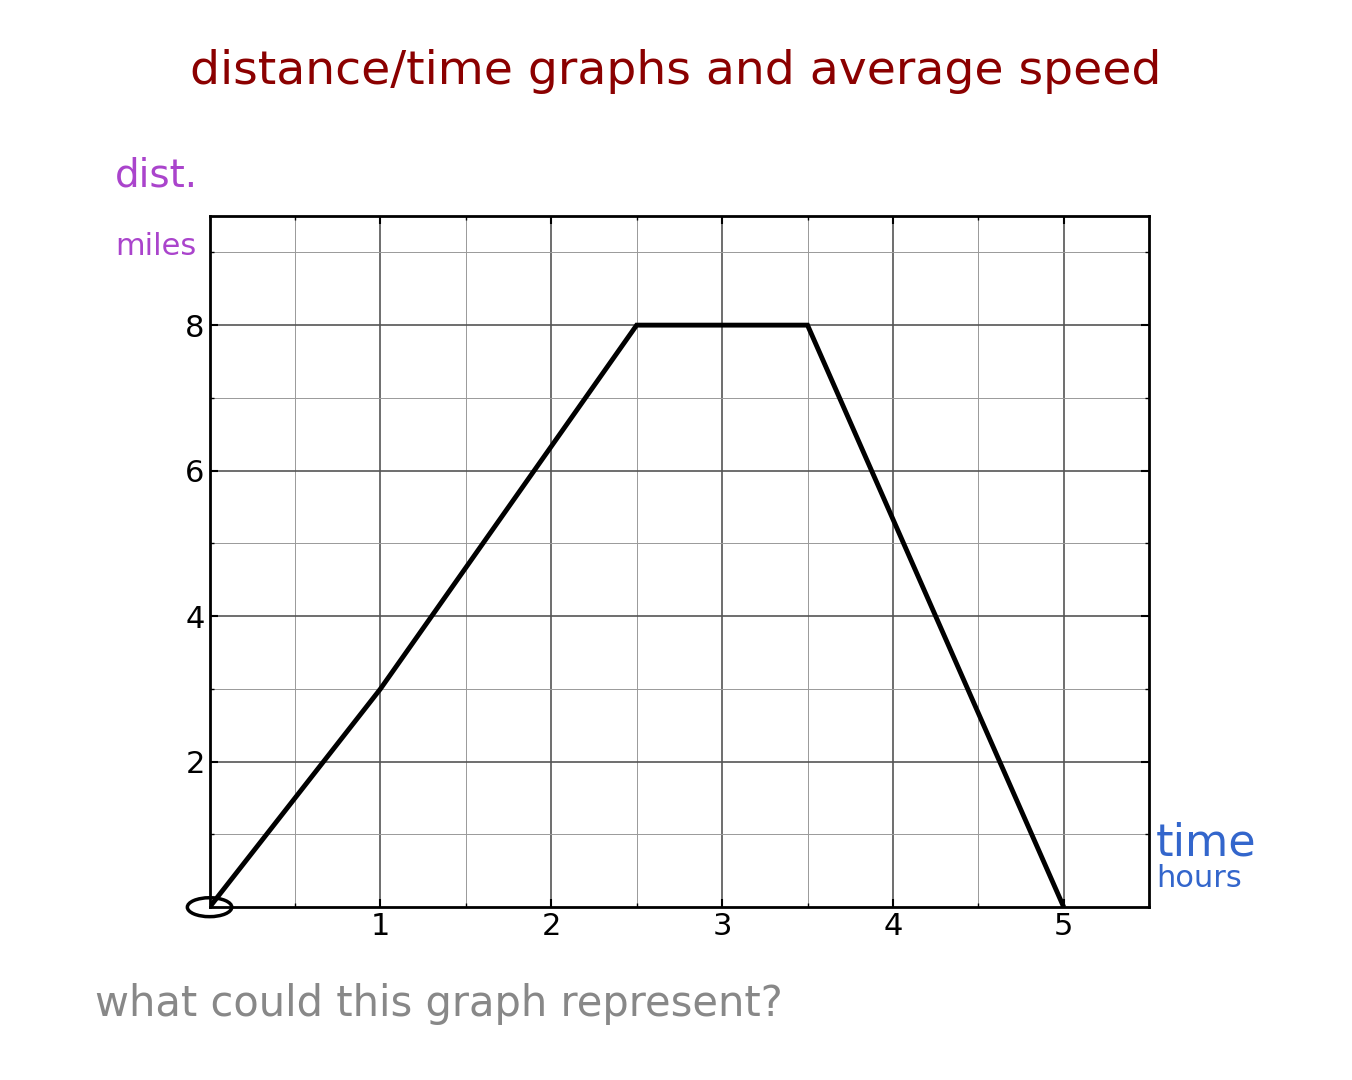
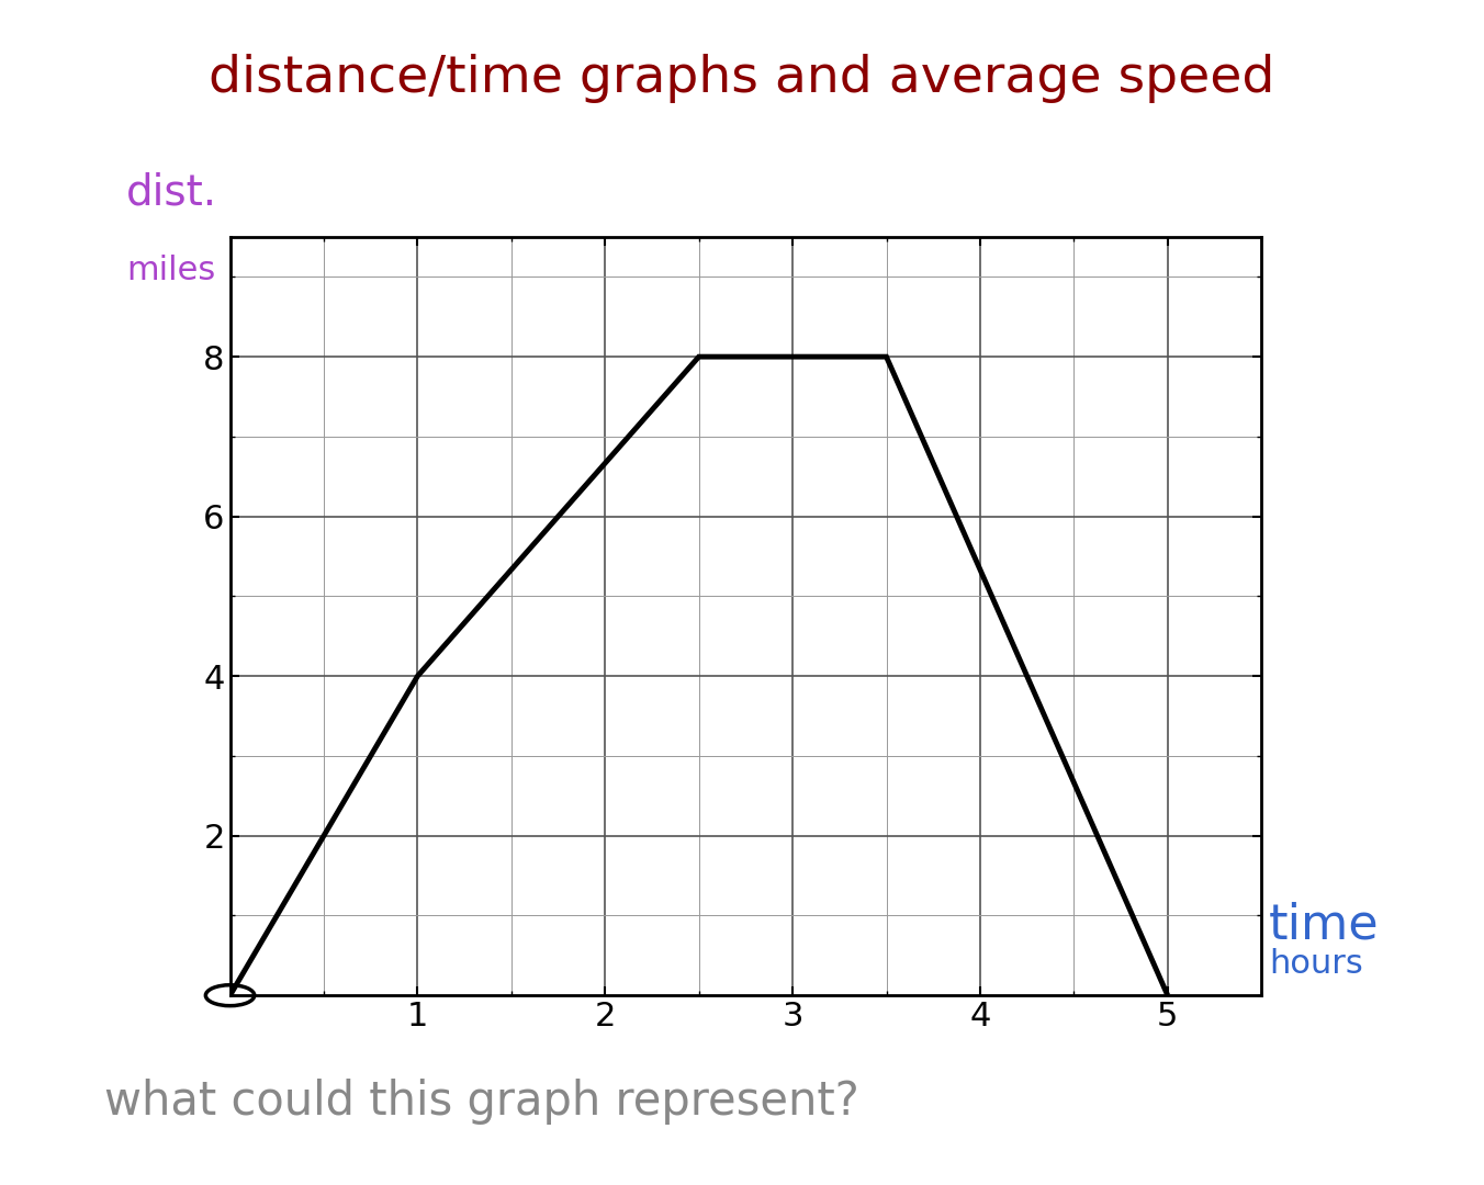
1: 3 -> 4
